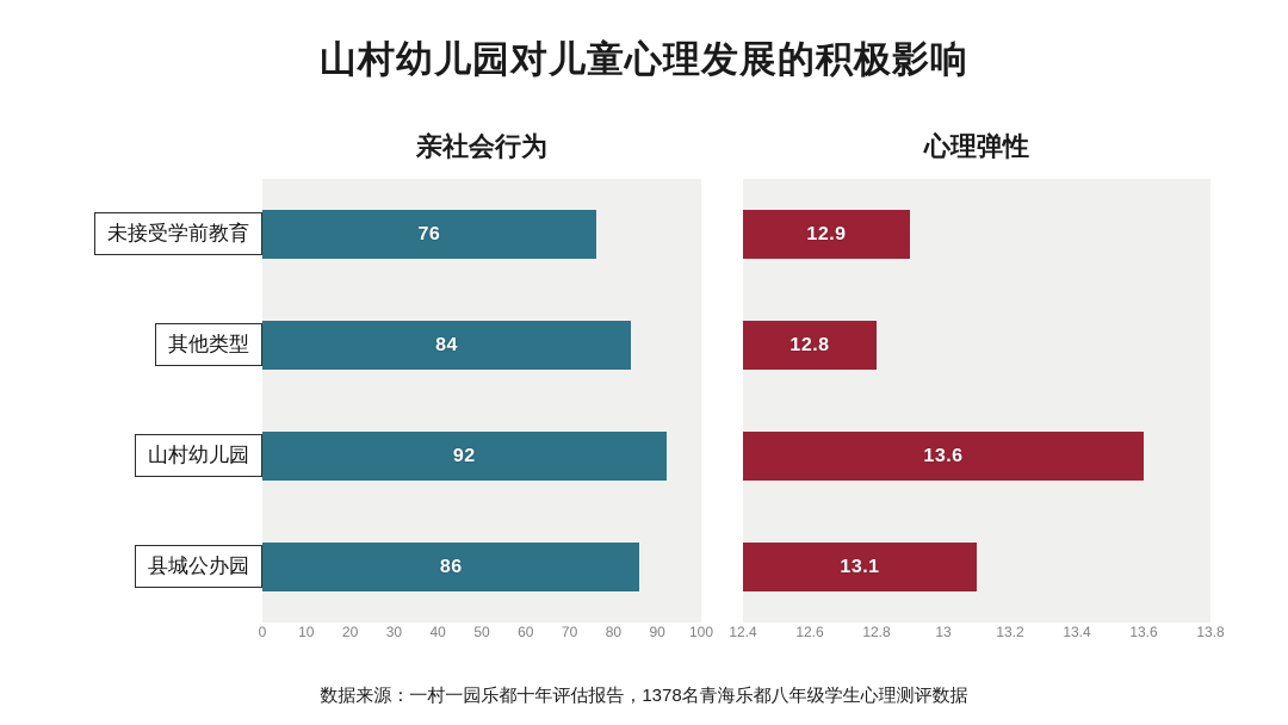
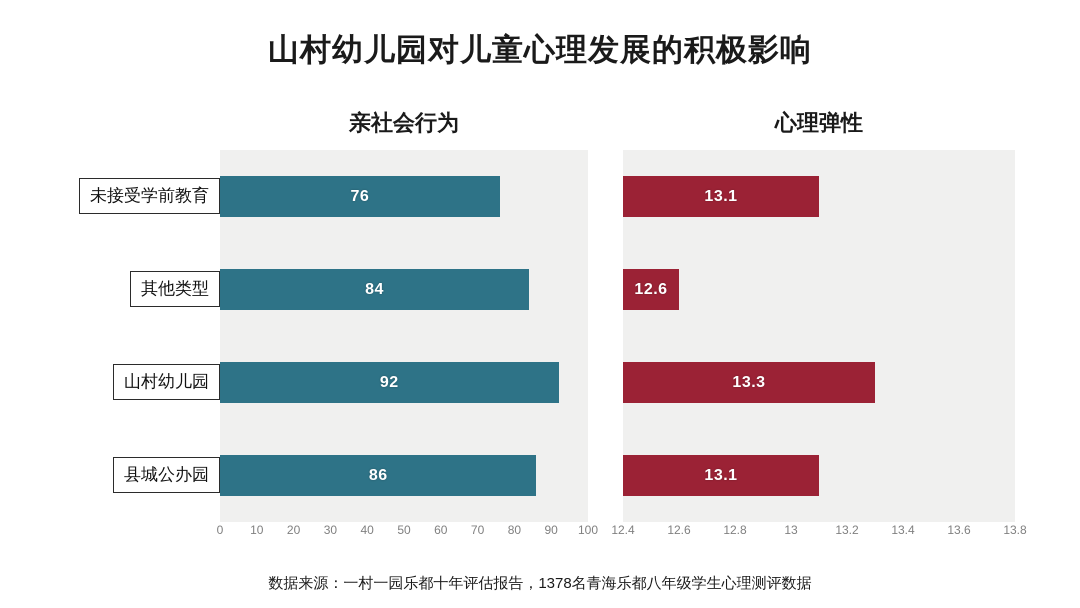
心理弹性/未接受学前教育: 12.9 -> 13.1
心理弹性/其他类型: 12.8 -> 12.6
心理弹性/山村幼儿园: 13.6 -> 13.3
